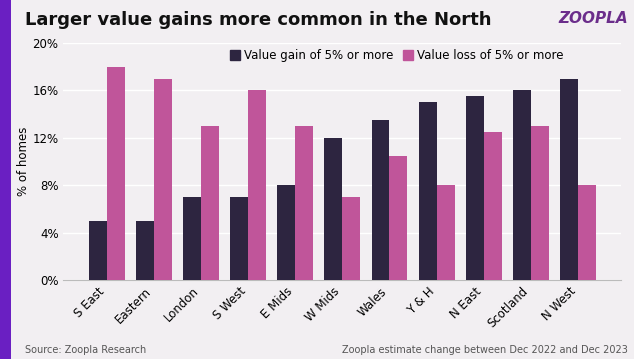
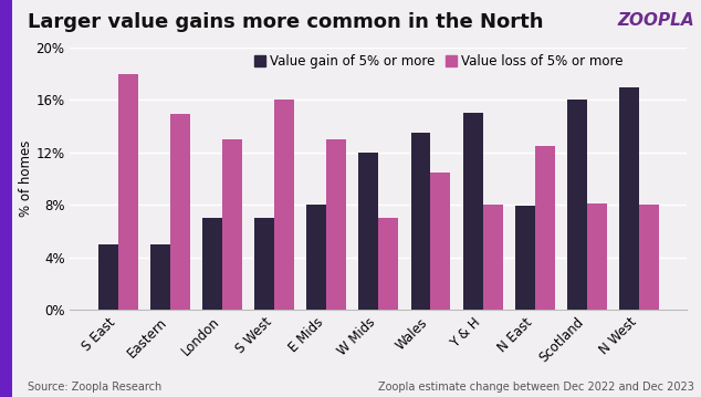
Value loss of 5% or more/Eastern: 17.0% -> 14.9%
Value gain of 5% or more/N East: 15.5% -> 7.9%
Value loss of 5% or more/Scotland: 13.0% -> 8.1%
